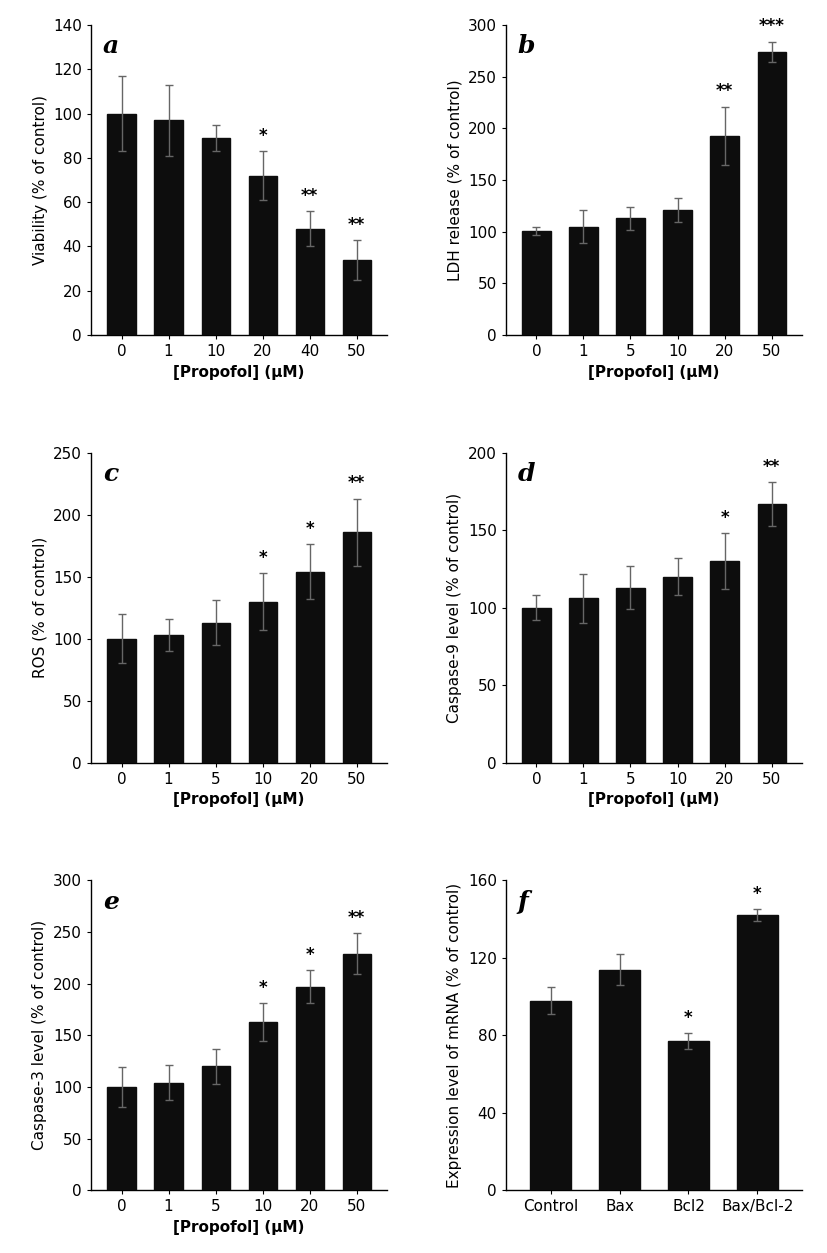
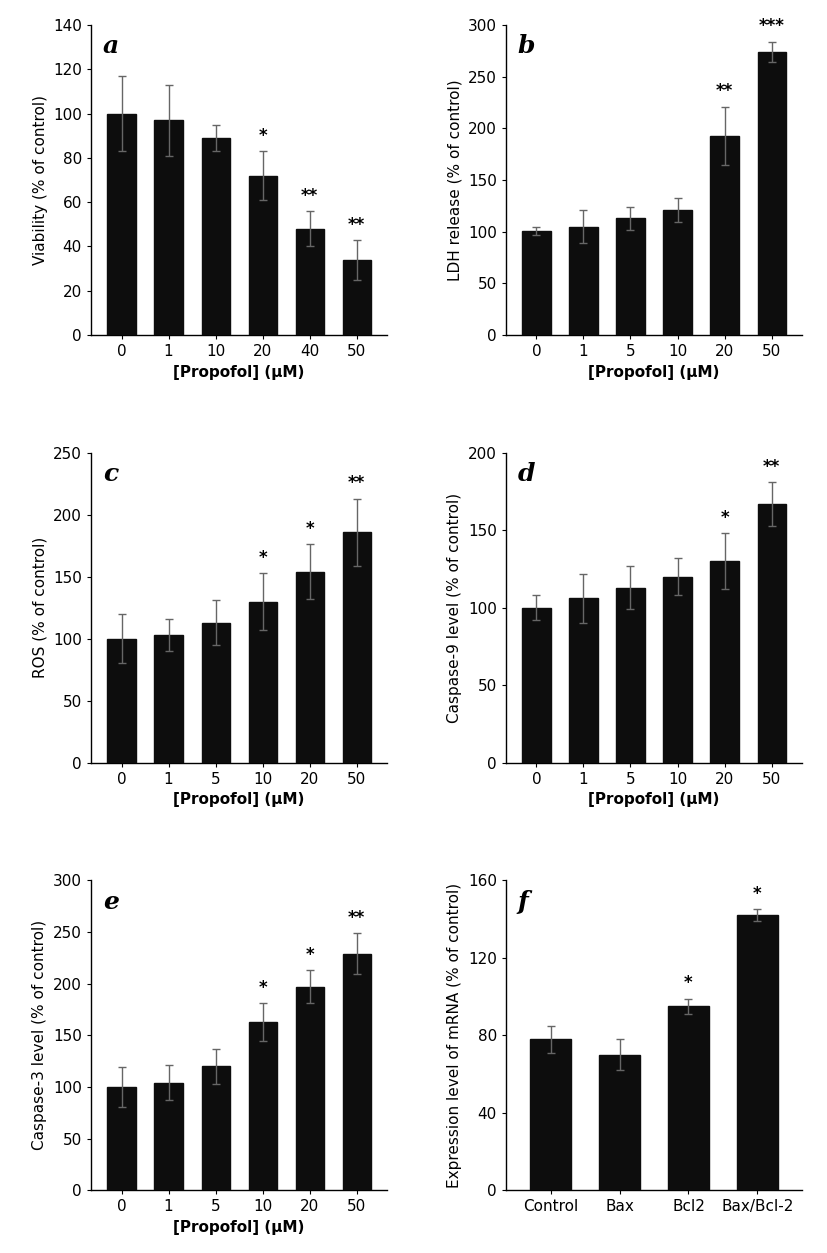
Control: 98 -> 78
Bax: 114 -> 70
Bcl2: 77 -> 95
